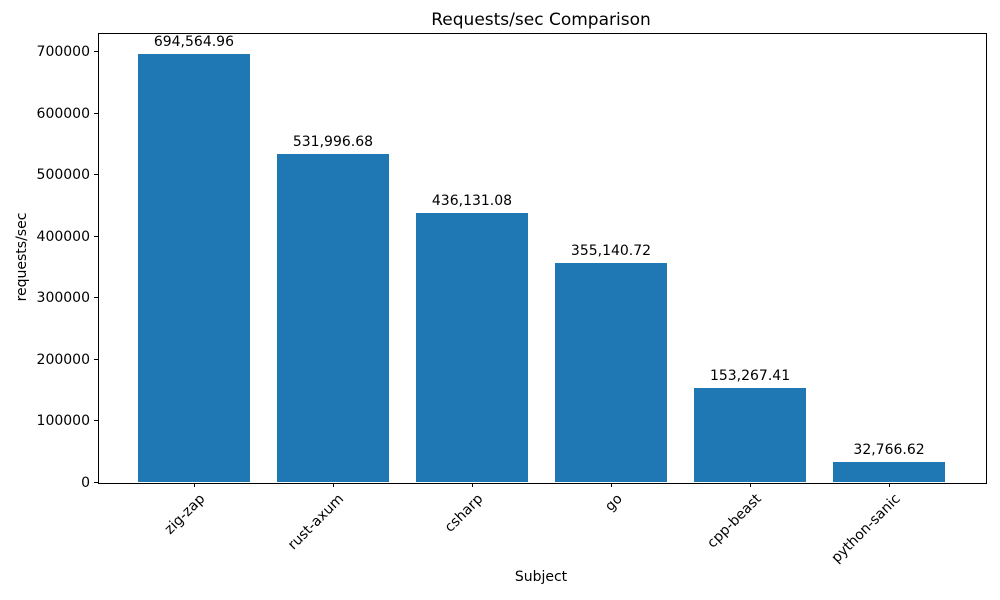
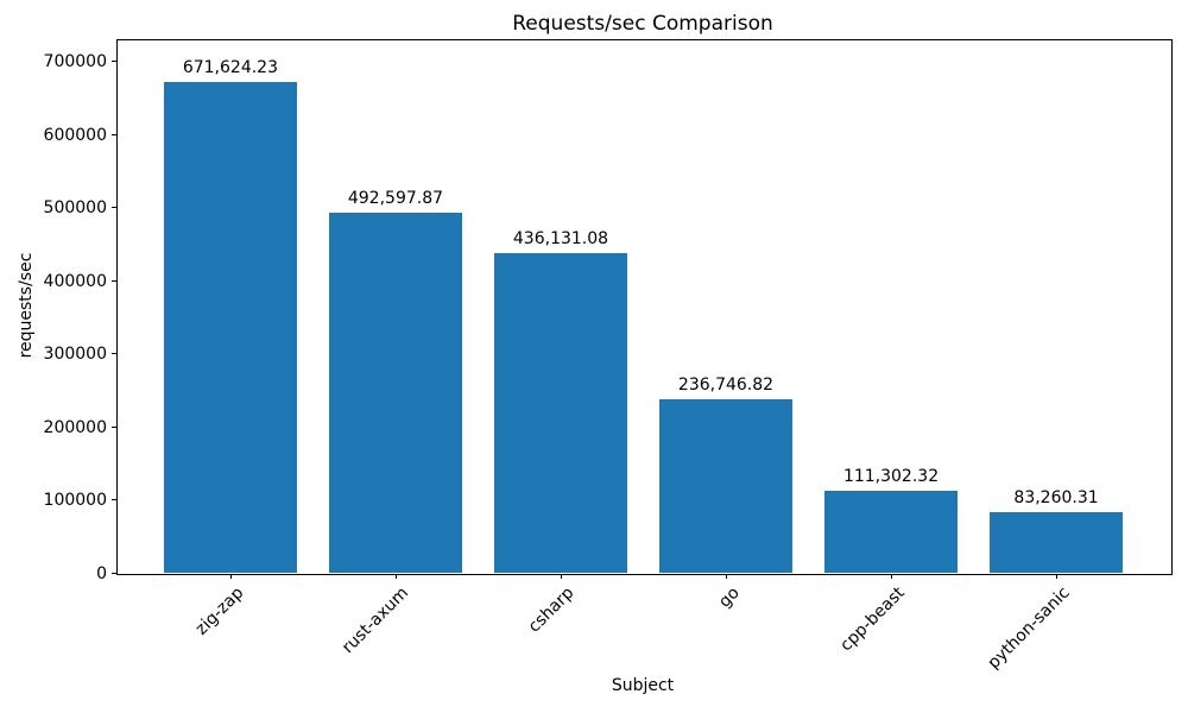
zig-zap: 694,564.96 -> 671,624.23
rust-axum: 531,996.68 -> 492,597.87
go: 355,140.72 -> 236,746.82
cpp-beast: 153,267.41 -> 111,302.32
python-sanic: 32,766.62 -> 83,260.31
